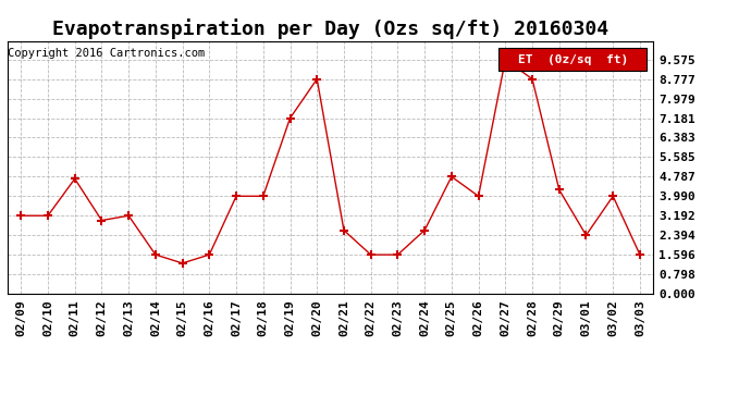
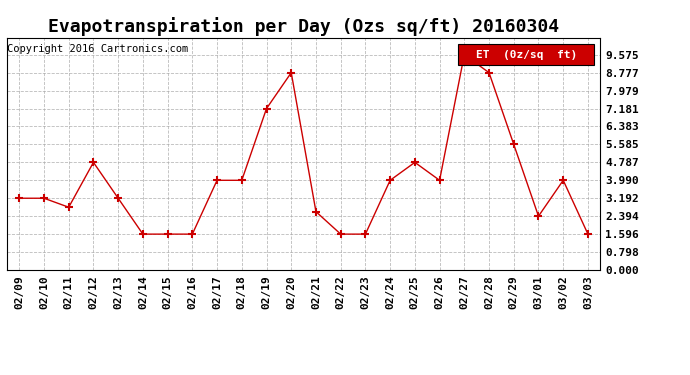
02/11: 4.70 -> 2.79
02/12: 3.00 -> 4.79
02/15: 1.25 -> 1.60
02/24: 2.60 -> 3.99
02/29: 4.25 -> 5.58
